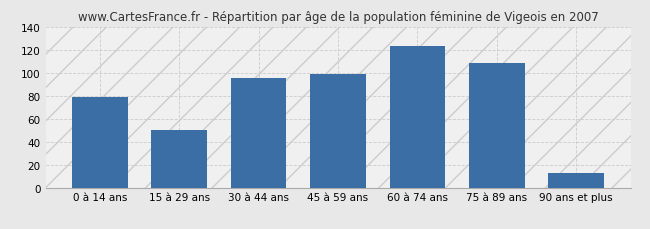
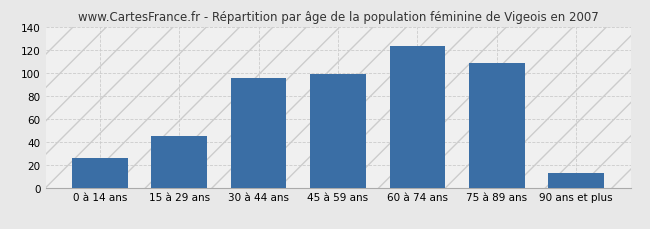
0 à 14 ans: 79 -> 26
15 à 29 ans: 50 -> 45
